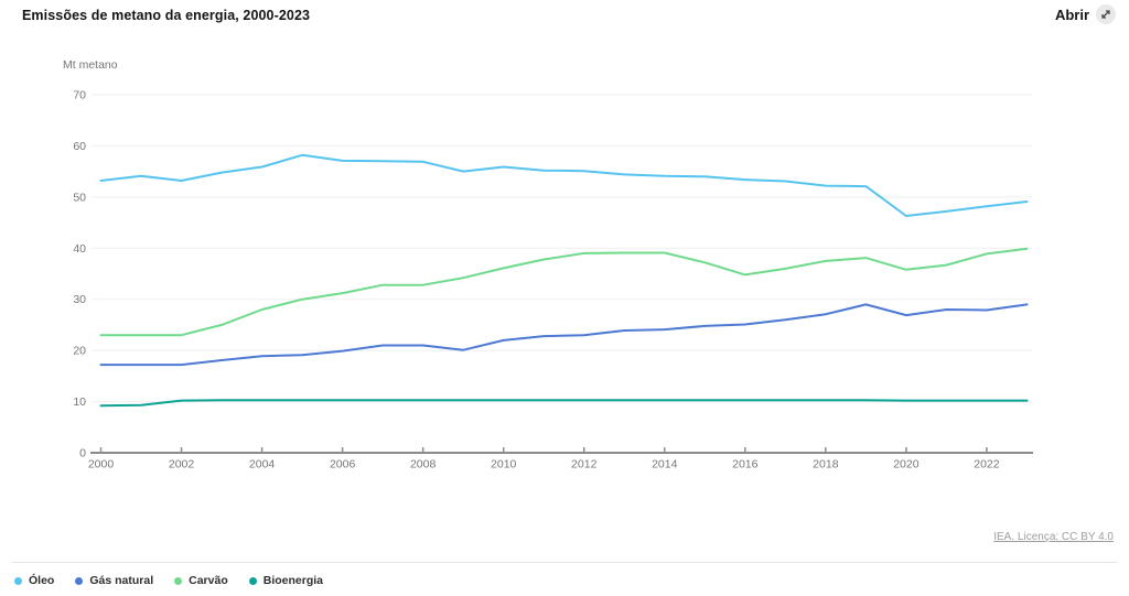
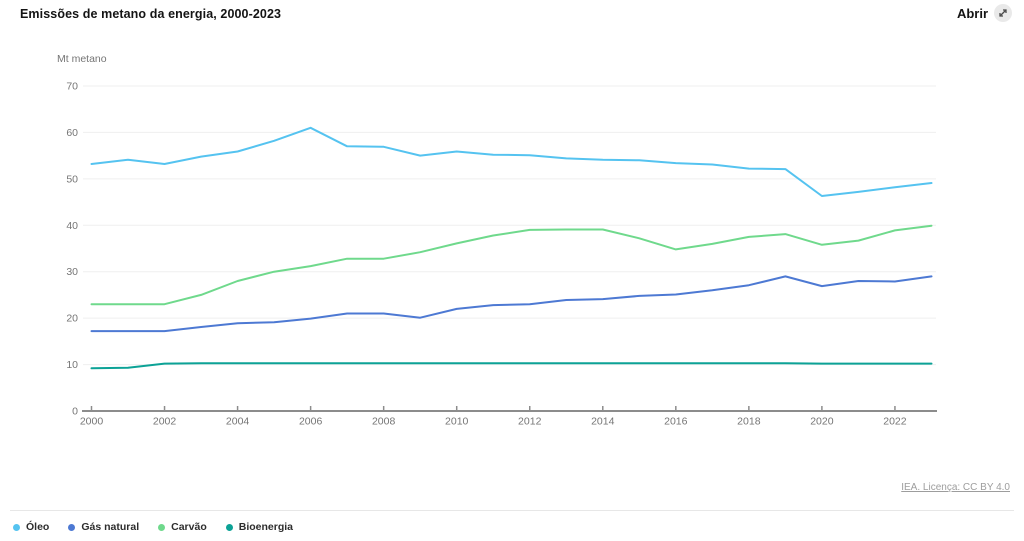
Óleo/2006: 57 -> 61
